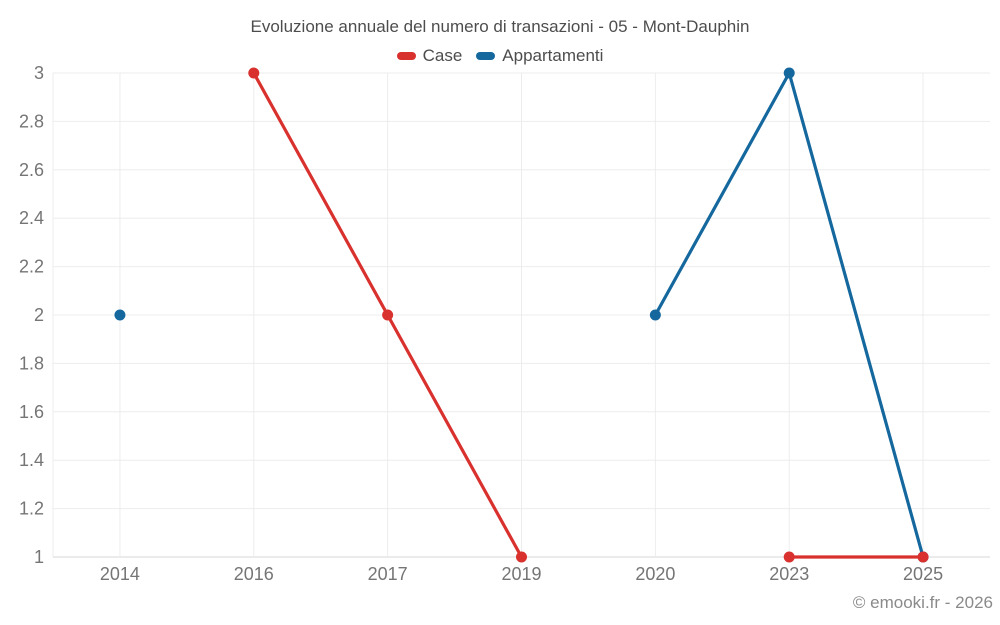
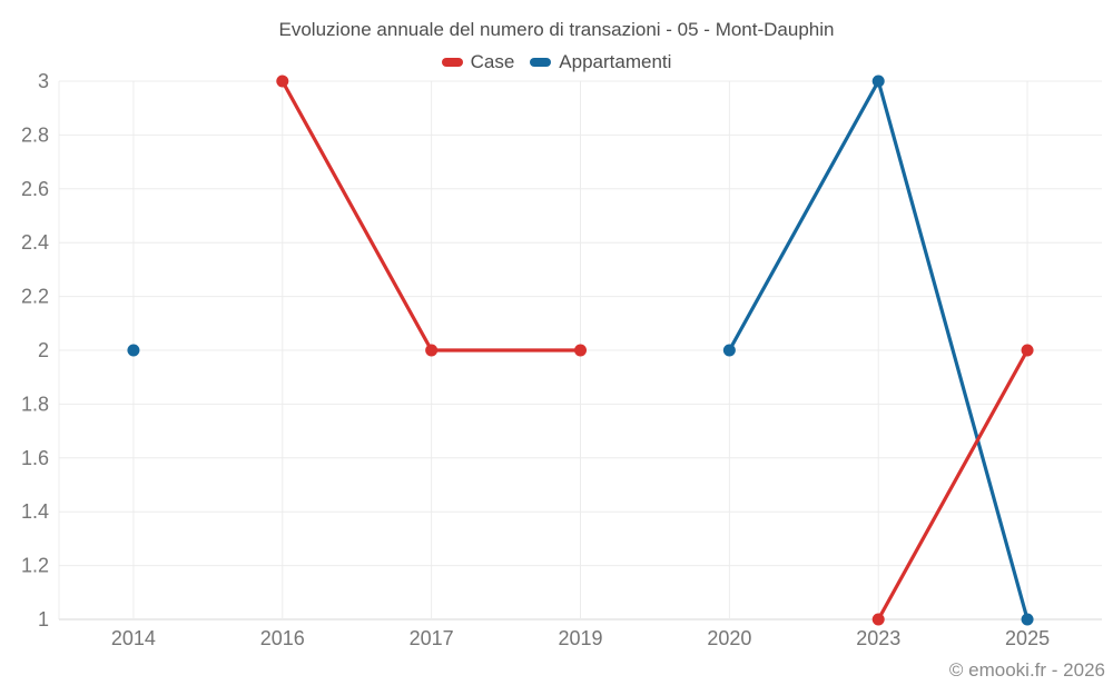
Case/2019: 1 -> 2
Case/2025: 1 -> 2
